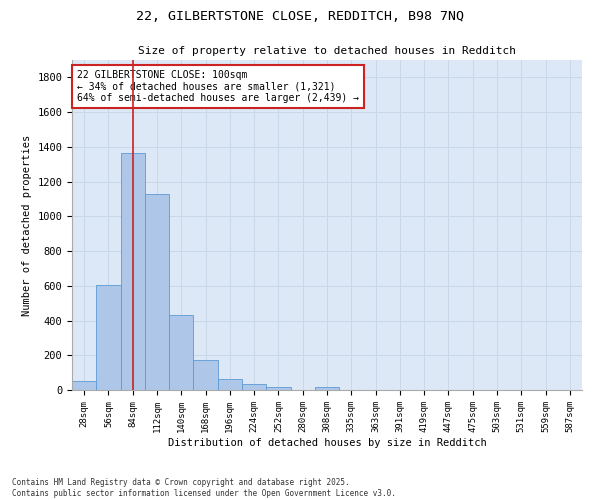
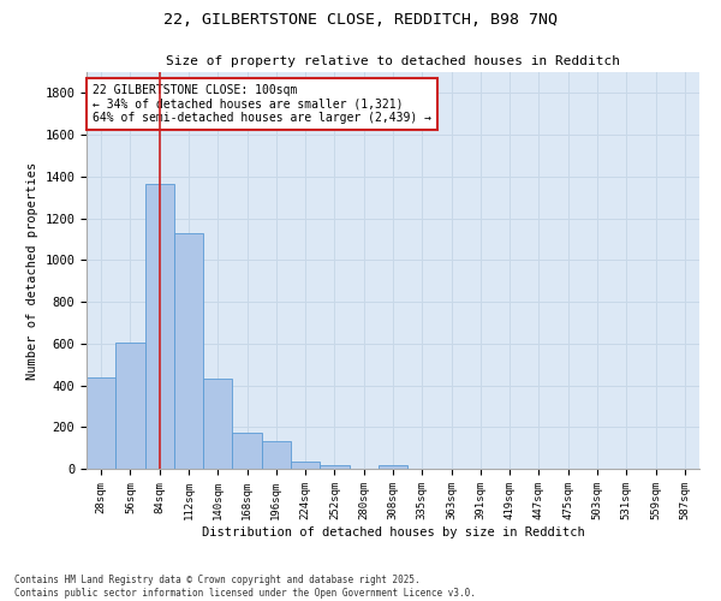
28sqm: 50 -> 440
196sqm: 60 -> 130
